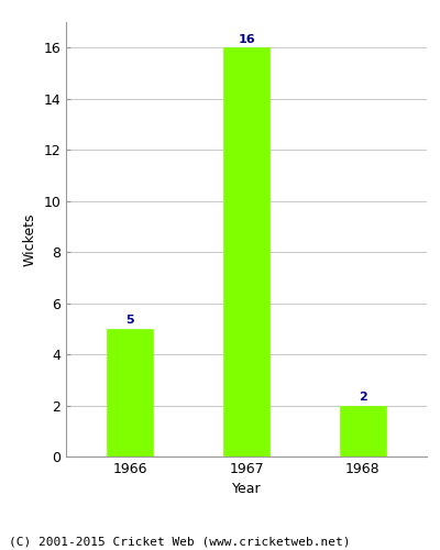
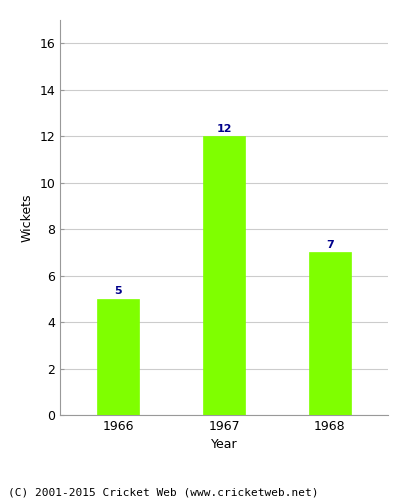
1967: 16 -> 12
1968: 2 -> 7
